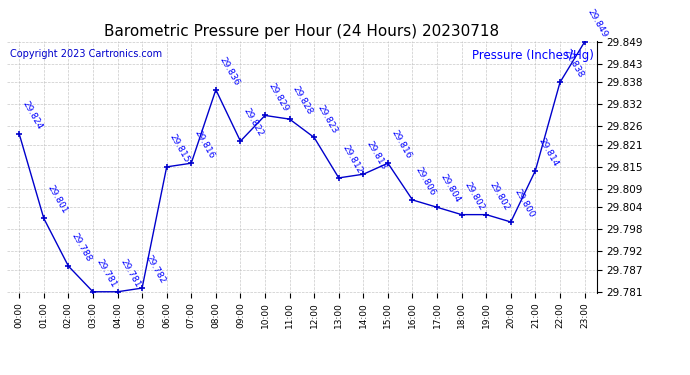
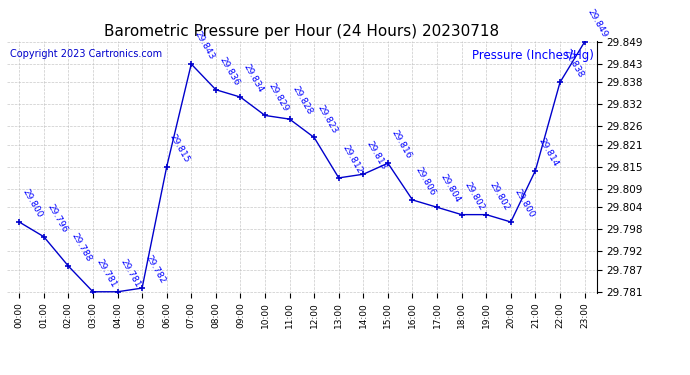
00:00: 29.824 -> 29.800
01:00: 29.801 -> 29.796
07:00: 29.816 -> 29.843
09:00: 29.822 -> 29.834
